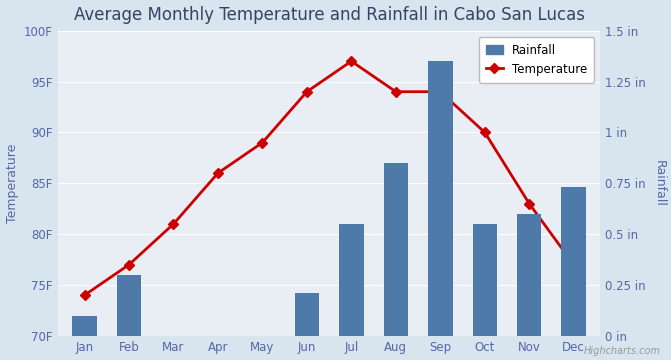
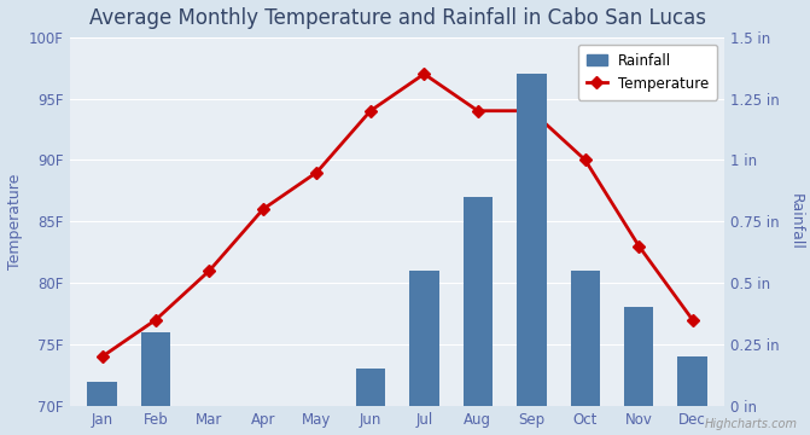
Rainfall/Jun: 0.21 in -> 0.15 in
Rainfall/Nov: 0.60 in -> 0.40 in
Rainfall/Dec: 0.73 in -> 0.20 in
